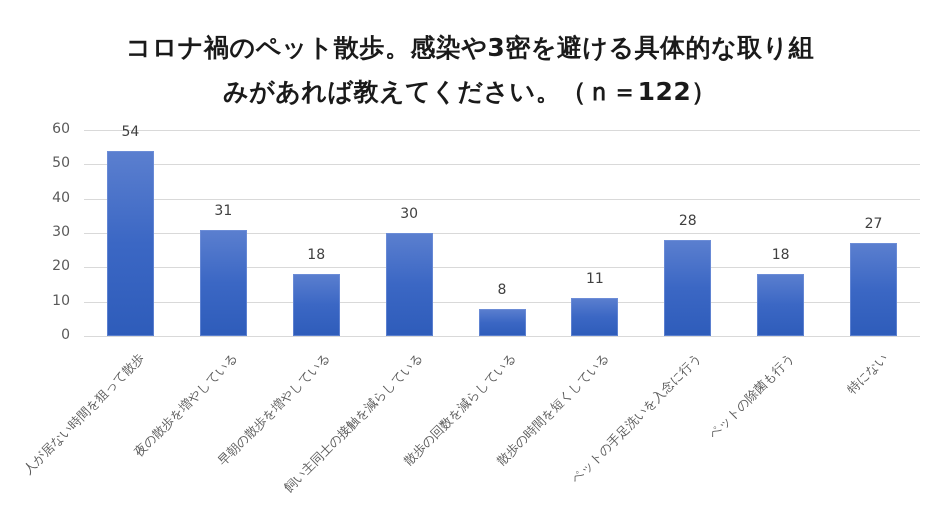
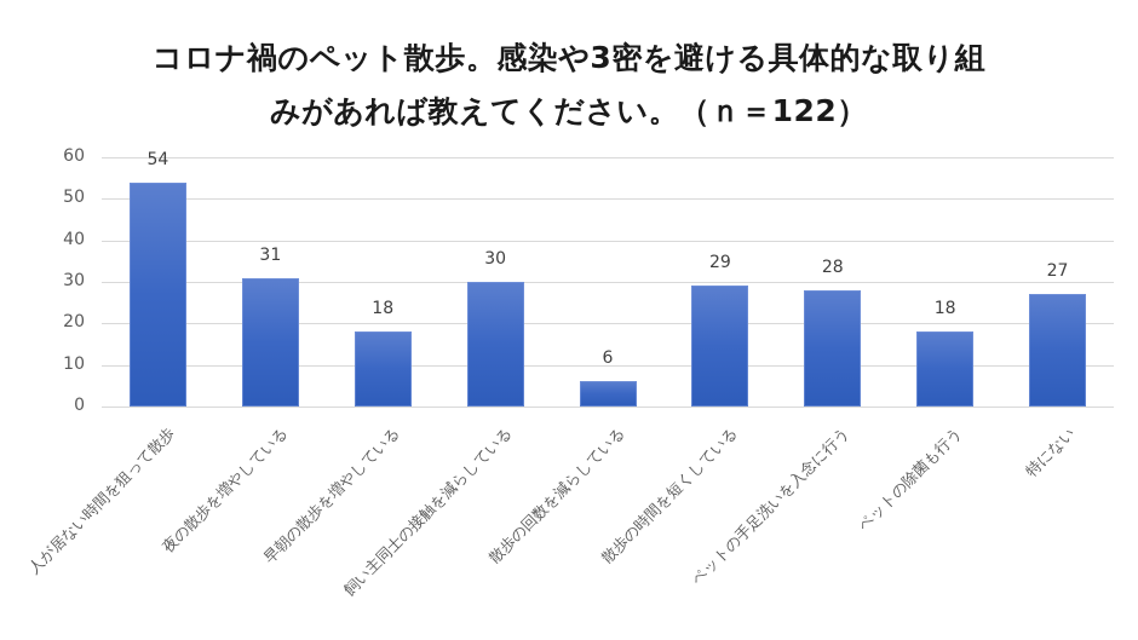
散歩の回数を減らしている: 8 -> 6
散歩の時間を短くしている: 11 -> 29
